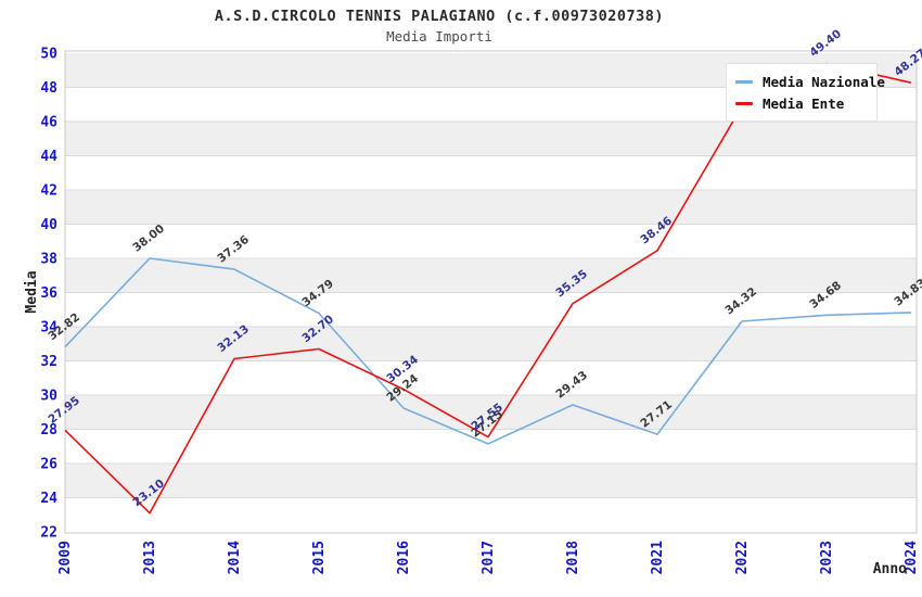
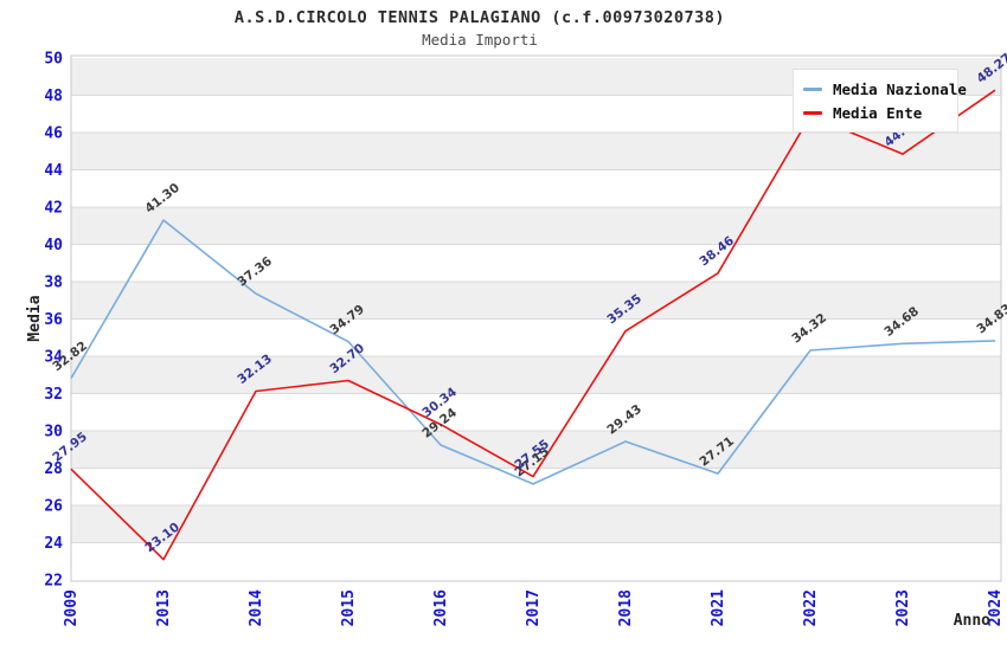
Media Nazionale/2013: 38.00 -> 41.30
Media Ente/2023: 49.40 -> 44.85
